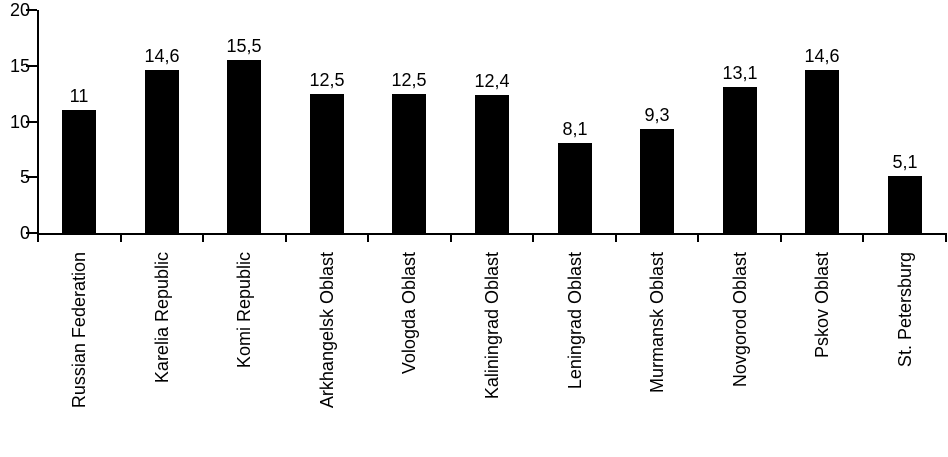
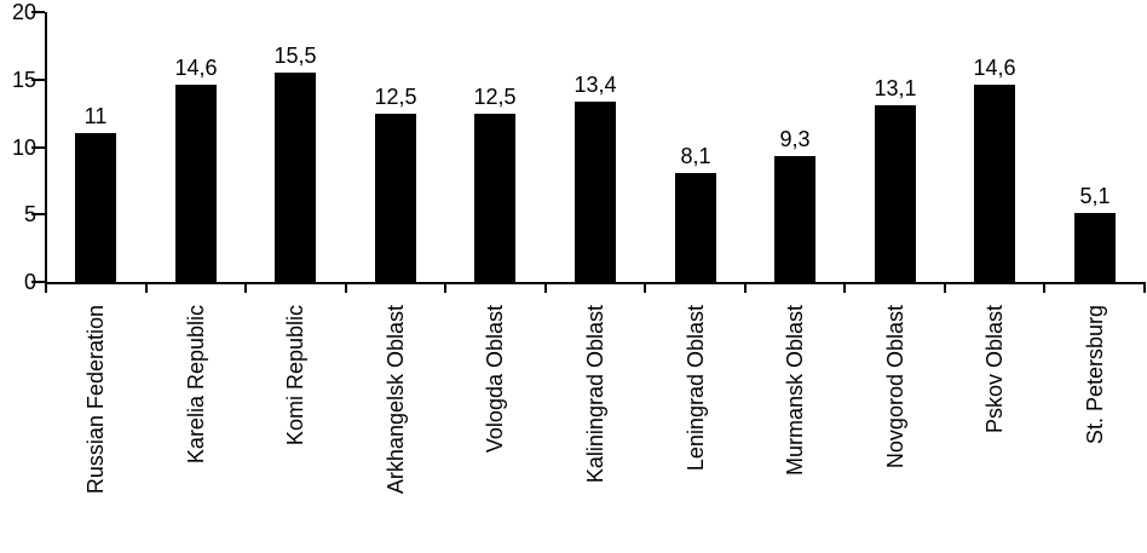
Kaliningrad Oblast: 12,4 -> 13,4
